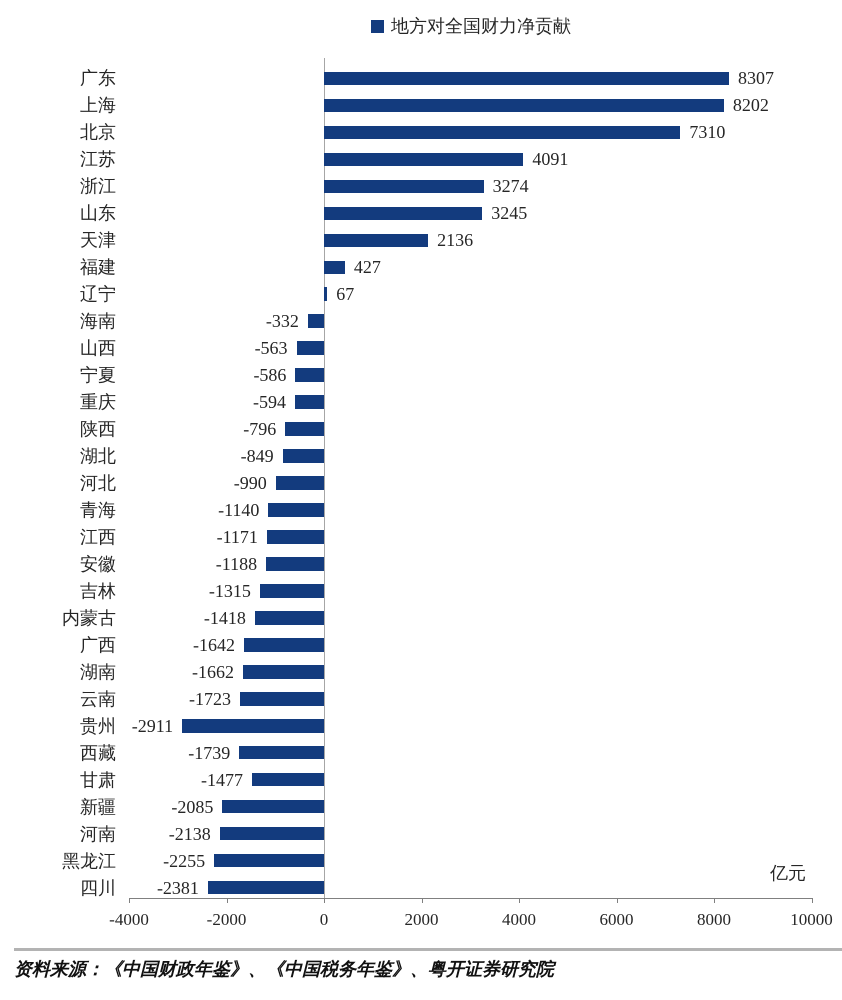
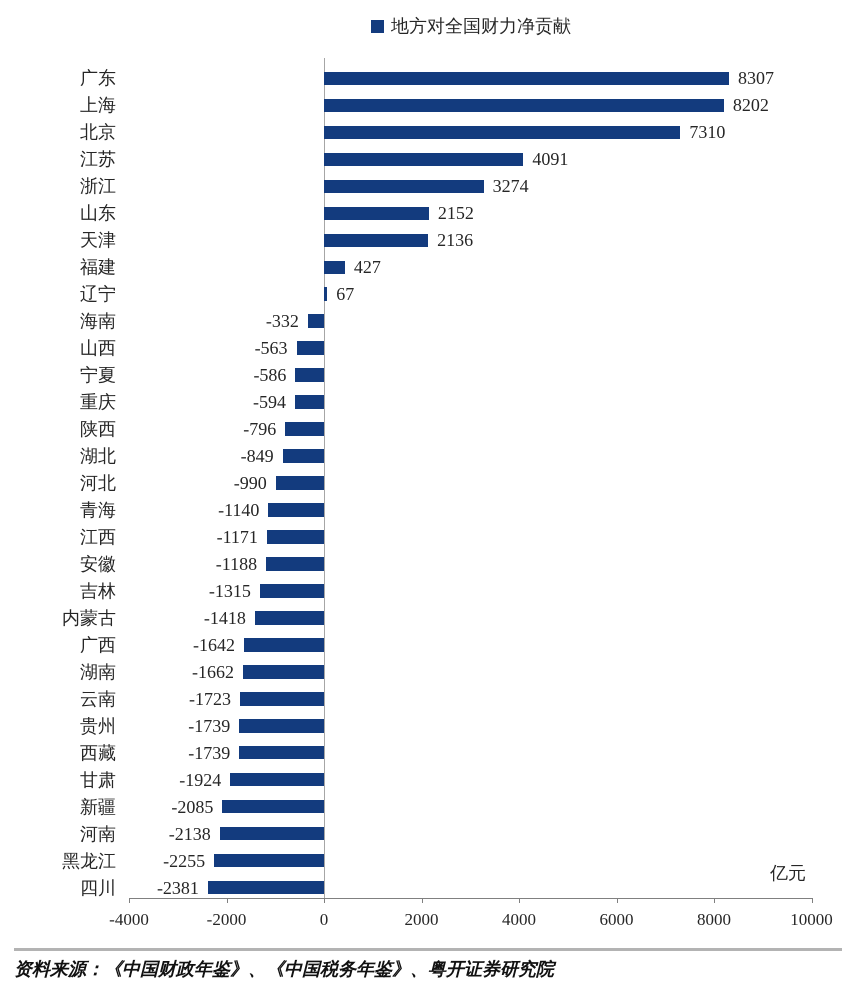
山东: 3245 -> 2152
贵州: -2911 -> -1739
甘肃: -1477 -> -1924
